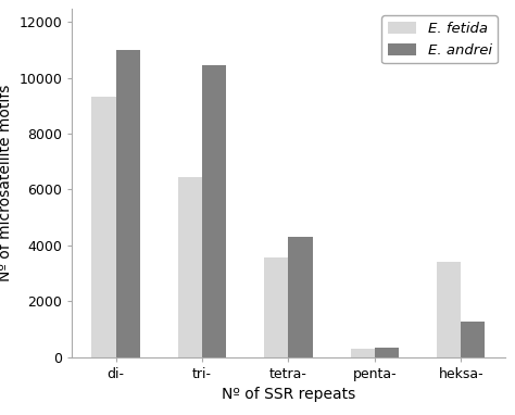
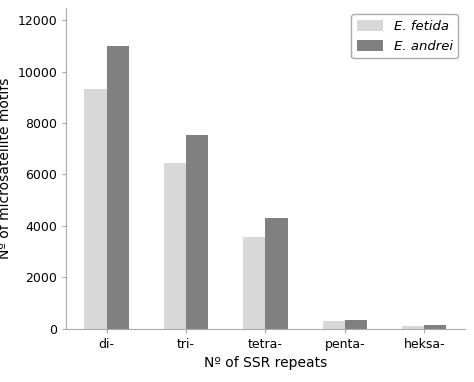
E. andrei/tri-: 10450 -> 7550
E. fetida/heksa-: 3400 -> 80
E. andrei/heksa-: 1250 -> 120
